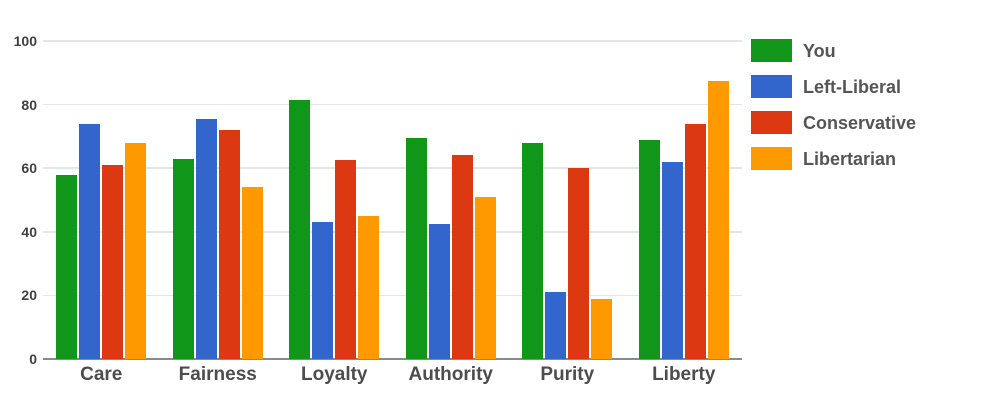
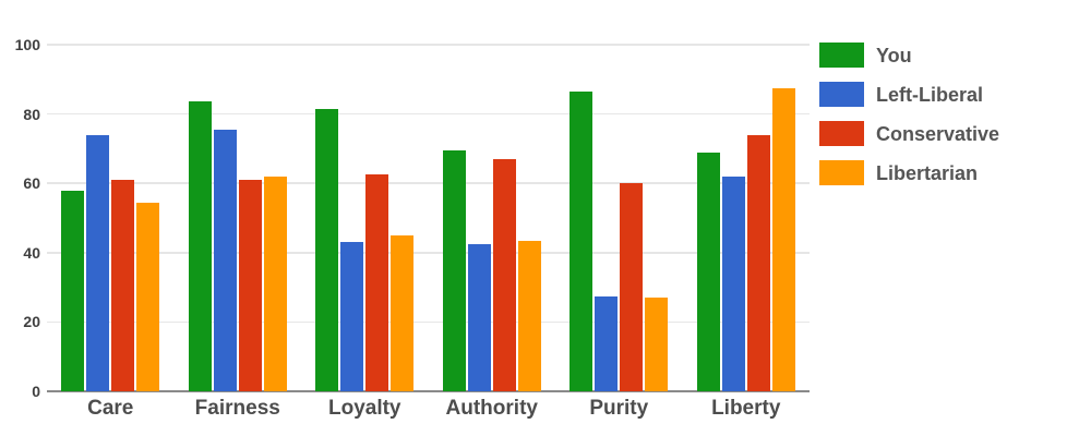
Libertarian/Care: 68 -> 54
You/Fairness: 63 -> 84
Conservative/Fairness: 72 -> 61
Libertarian/Fairness: 54 -> 62
Conservative/Authority: 64 -> 67
Libertarian/Authority: 51 -> 44
You/Purity: 68 -> 86
Left-Liberal/Purity: 21 -> 28
Libertarian/Purity: 19 -> 27
